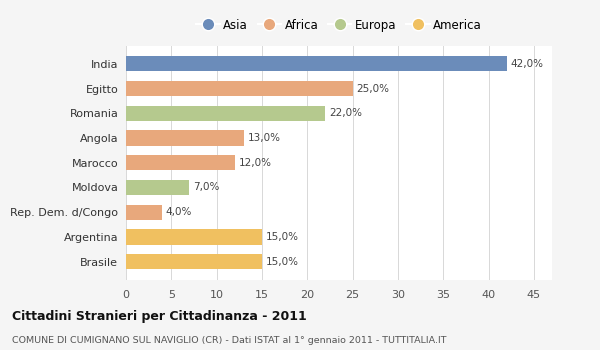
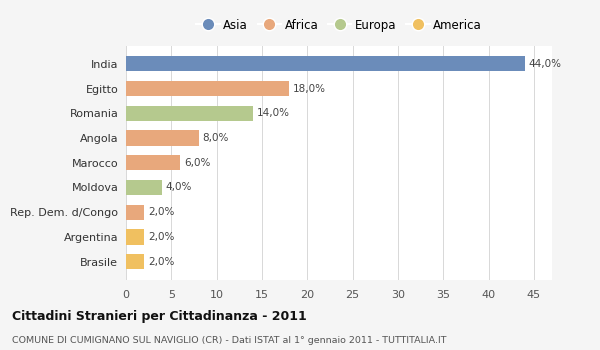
India: 42,0% -> 44,0%
Egitto: 25,0% -> 18,0%
Romania: 22,0% -> 14,0%
Angola: 13,0% -> 8,0%
Marocco: 12,0% -> 6,0%
Moldova: 7,0% -> 4,0%
Rep. Dem. d/Congo: 4,0% -> 2,0%
Argentina: 15,0% -> 2,0%
Brasile: 15,0% -> 2,0%
